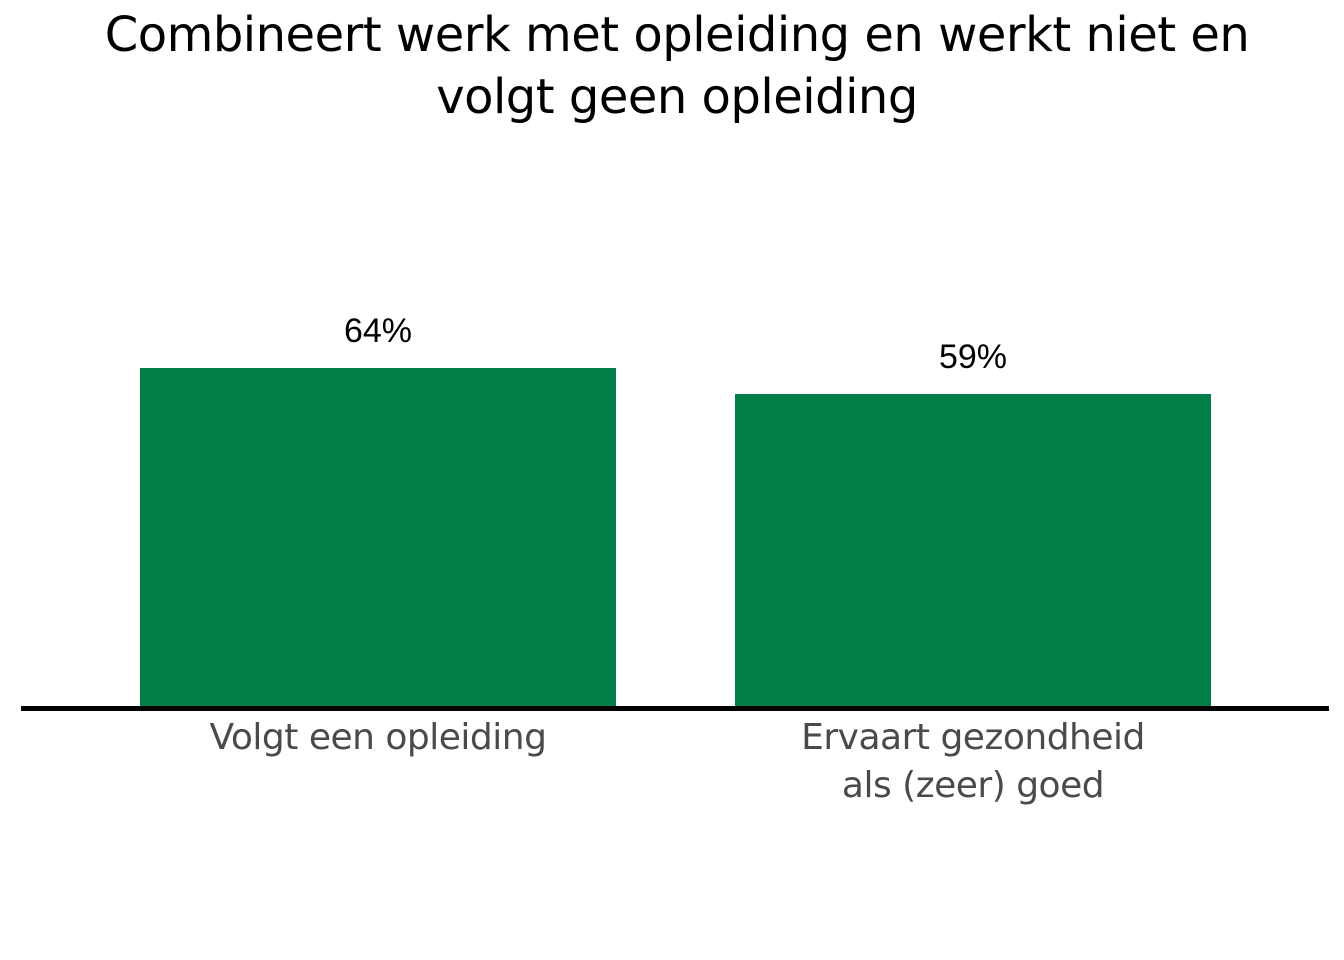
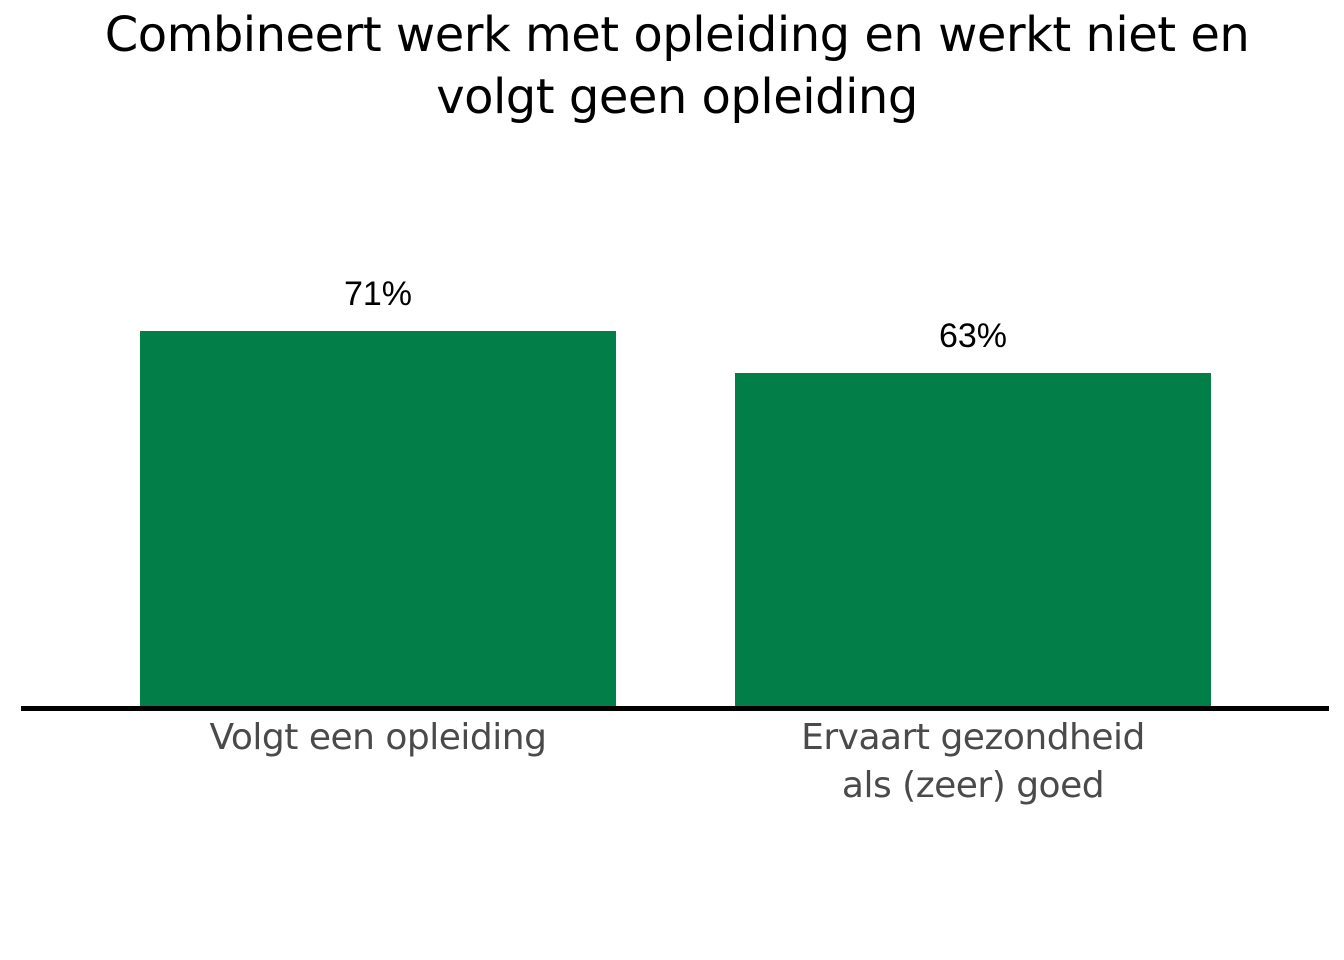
Volgt een opleiding: 64% -> 71%
Ervaart gezondheid als (zeer) goed: 59% -> 63%
